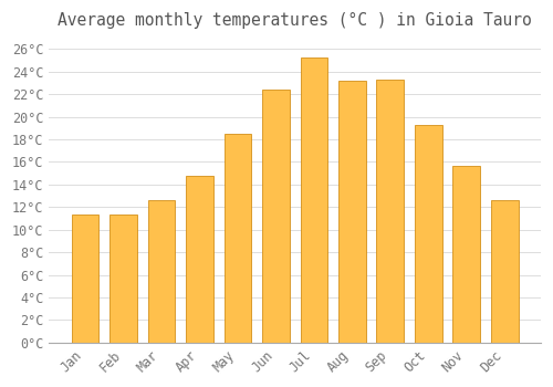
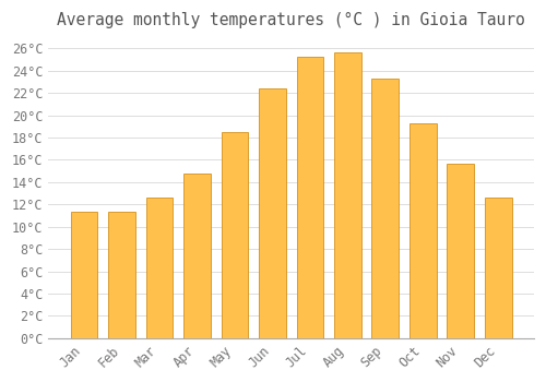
Aug: 23.2°C -> 25.7°C
